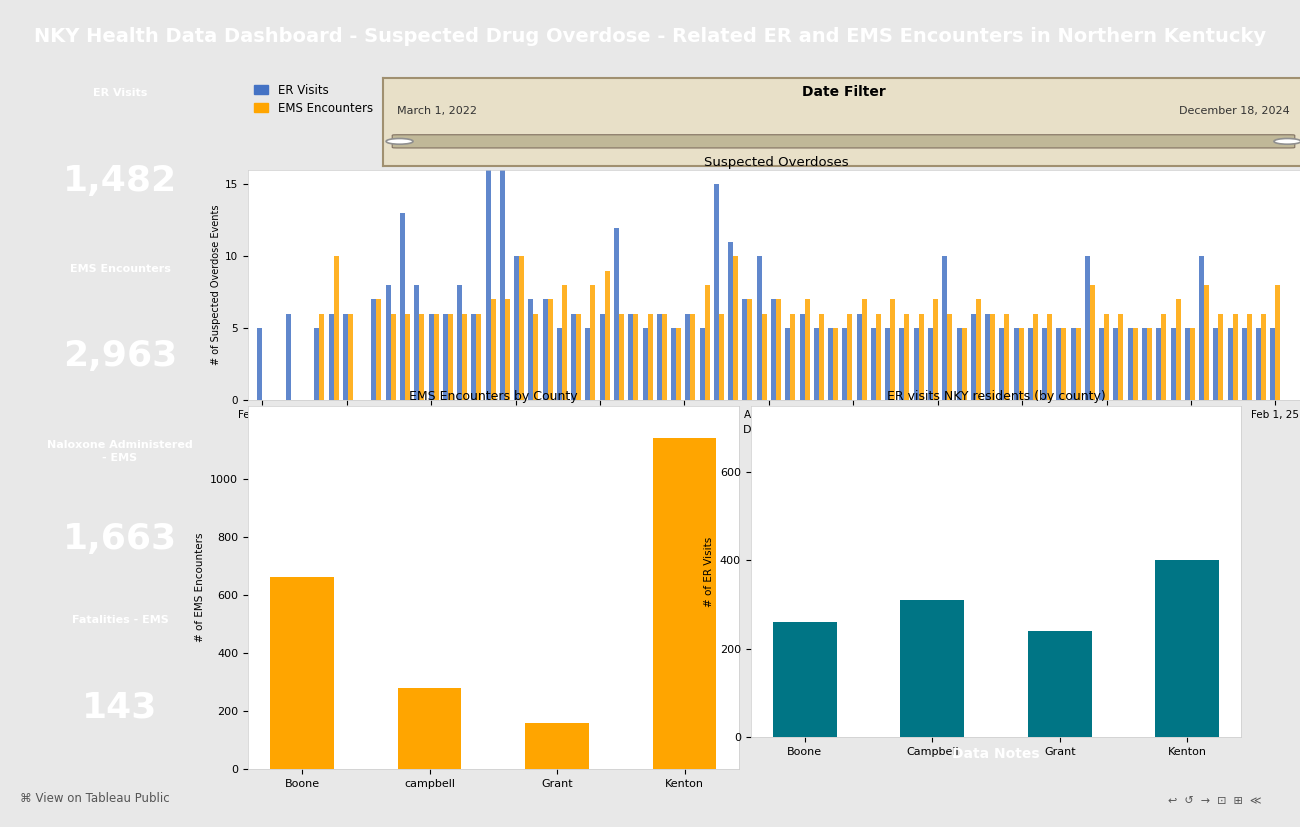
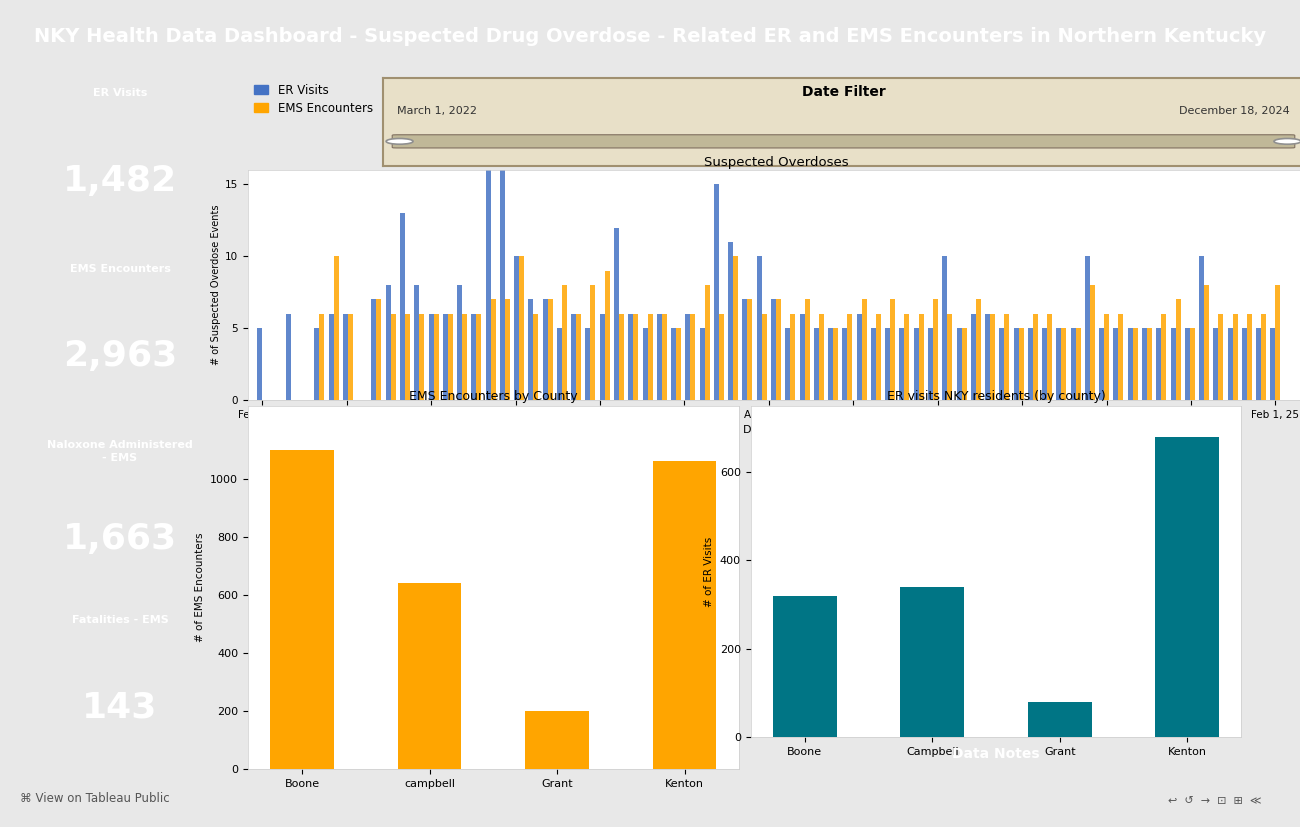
EMS Encounters by County/Boone: 660 -> 1100
EMS Encounters by County/campbell: 280 -> 640
EMS Encounters by County/Grant: 160 -> 200
EMS Encounters by County/Kenton: 1140 -> 1060
ER visits NKY residents (by county)/Boone: 260 -> 320
ER visits NKY residents (by county)/Campbell: 310 -> 340
ER visits NKY residents (by county)/Grant: 240 -> 80
ER visits NKY residents (by county)/Kenton: 400 -> 680
